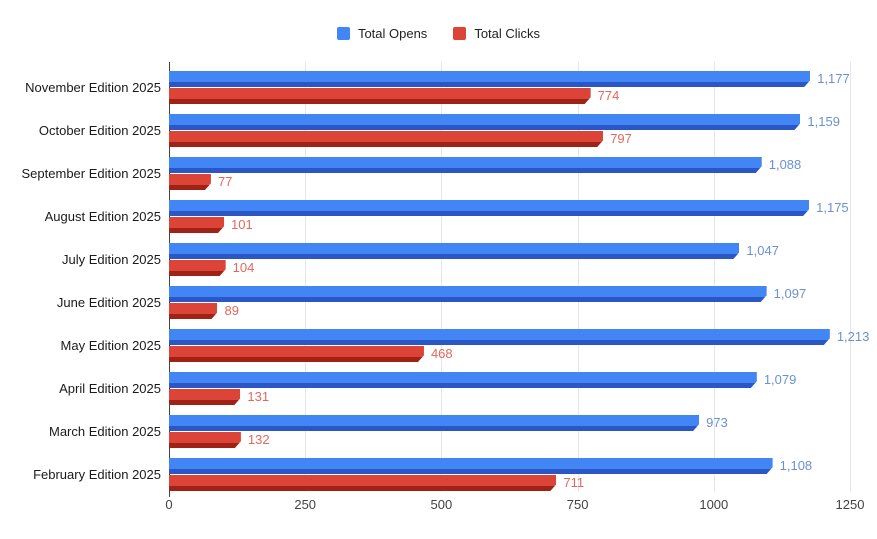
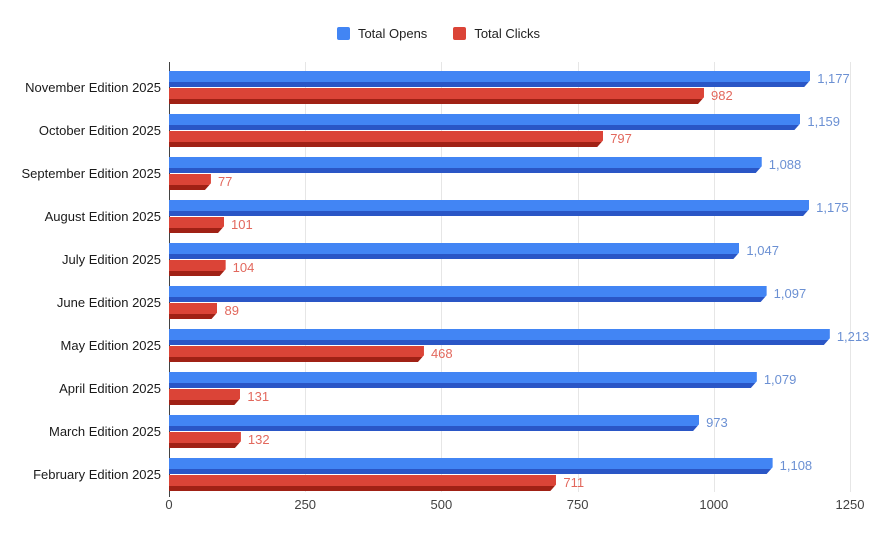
Total Clicks/November Edition 2025: 774 -> 982
